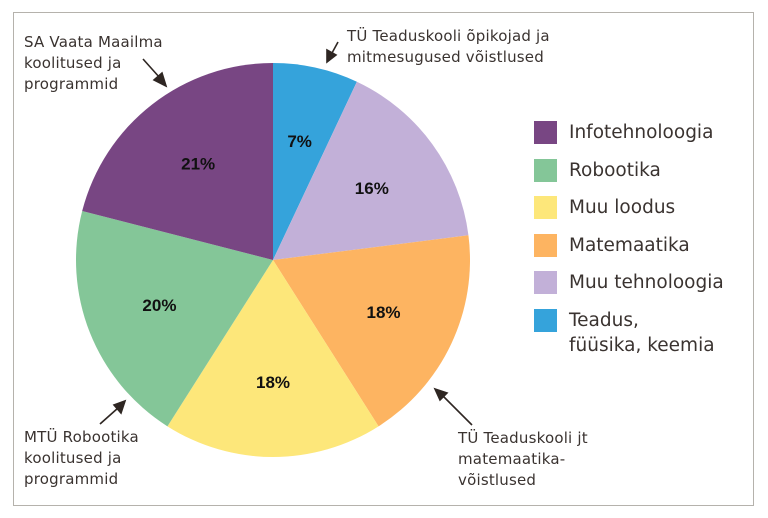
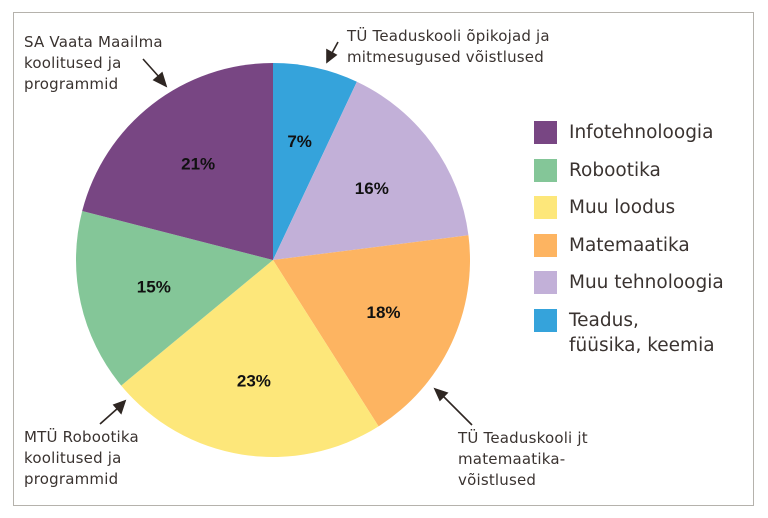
Muu loodus: 18% -> 23%
Robootika: 20% -> 15%
